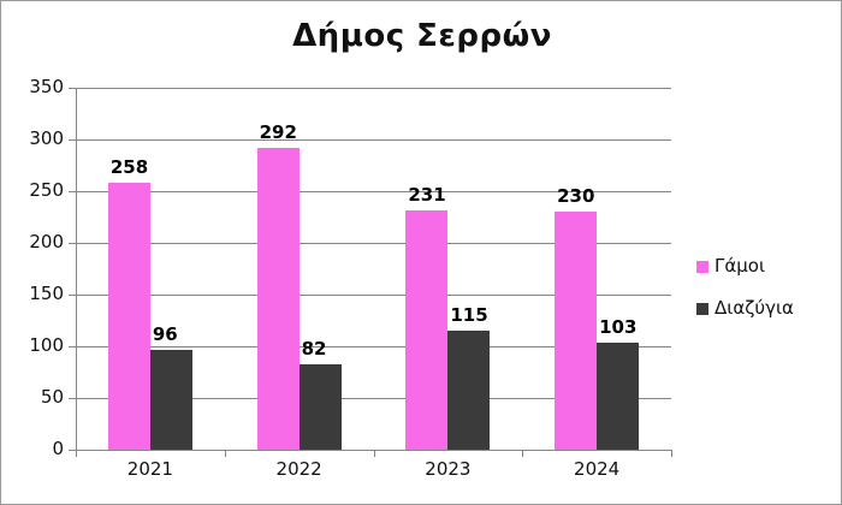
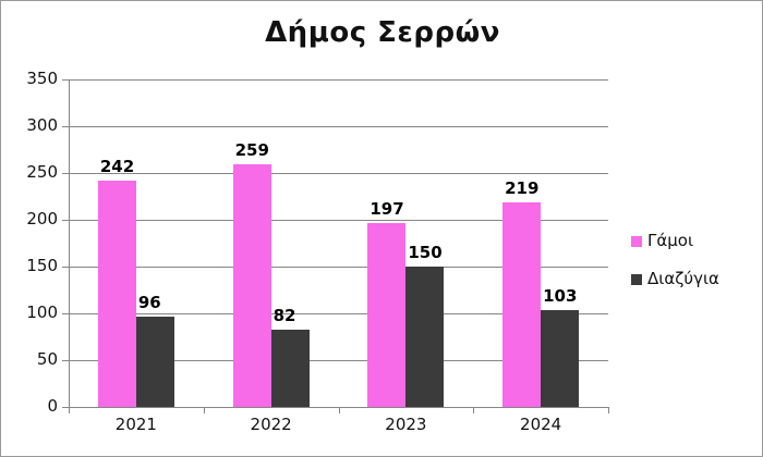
Γάμοι/2021: 258 -> 242
Γάμοι/2022: 292 -> 259
Γάμοι/2023: 231 -> 197
Διαζύγια/2023: 115 -> 150
Γάμοι/2024: 230 -> 219
